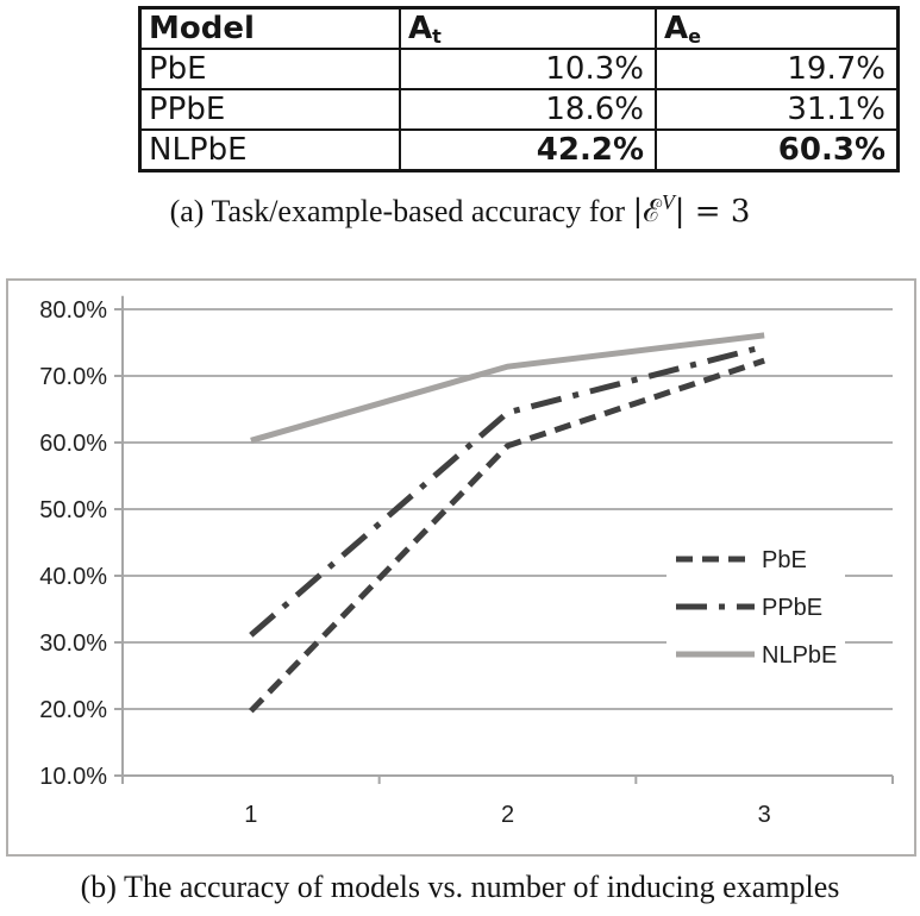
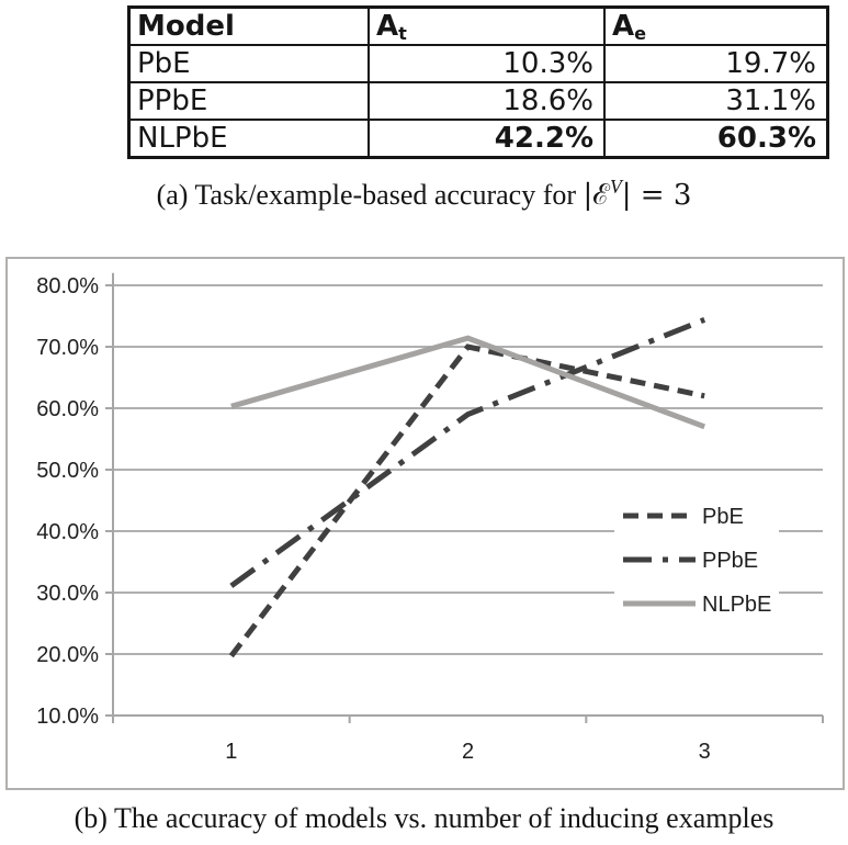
PbE/2: 60% -> 70%
PPbE/2: 64% -> 59%
PbE/3: 72% -> 62%
NLPbE/3: 76% -> 57%
